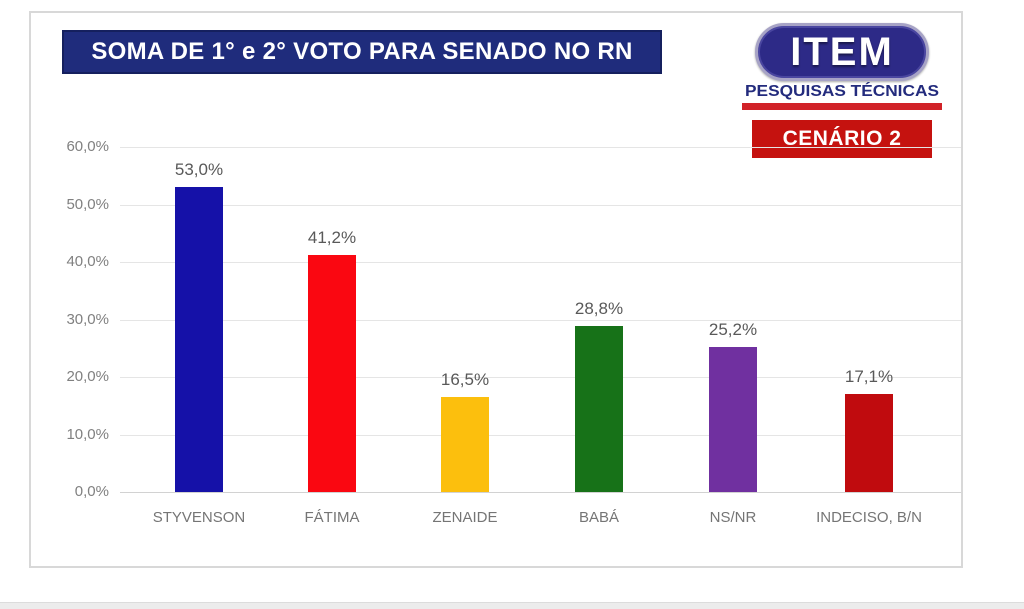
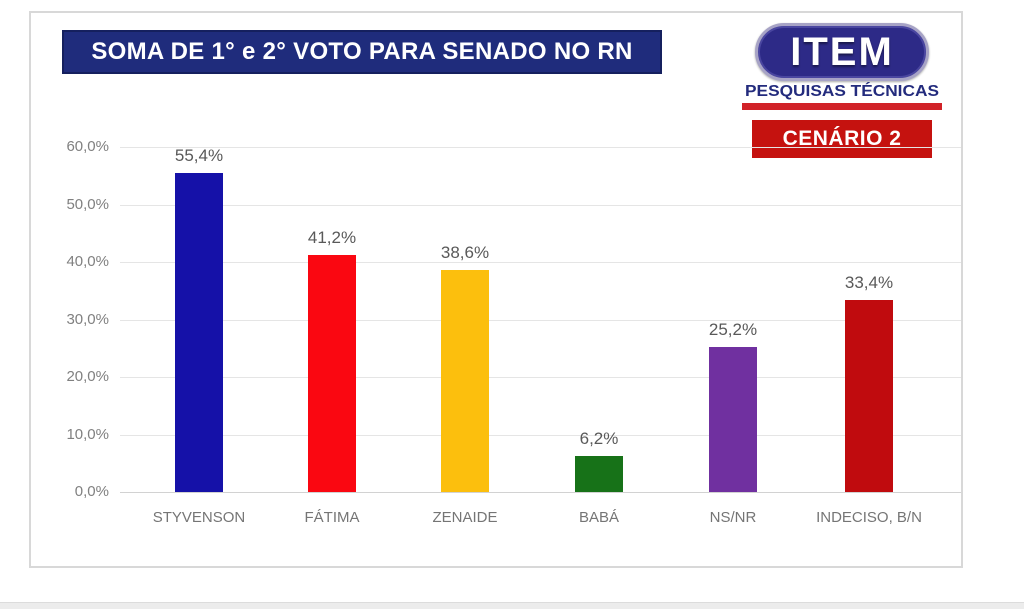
STYVENSON: 53,0% -> 55,4%
ZENAIDE: 16,5% -> 38,6%
BABÁ: 28,8% -> 6,2%
INDECISO, B/N: 17,1% -> 33,4%
